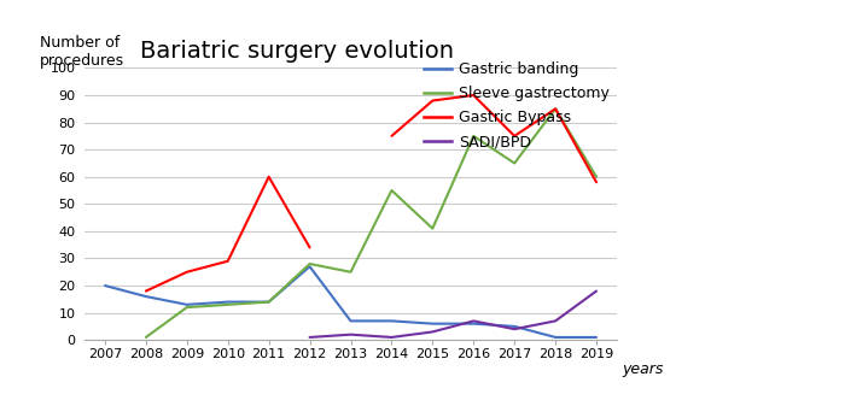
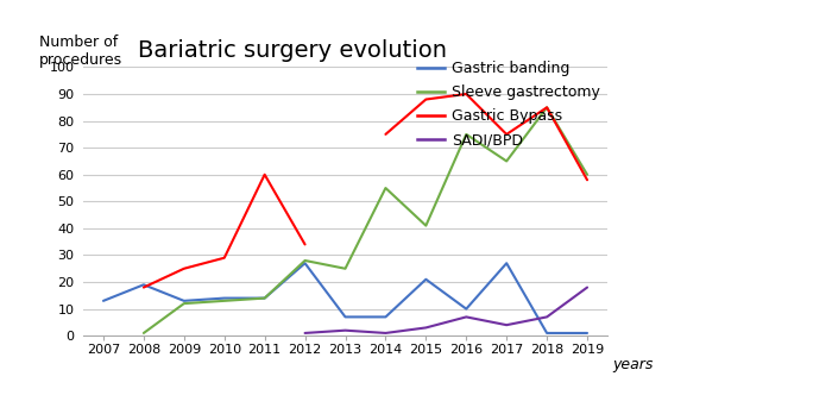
Gastric banding/2007: 20 -> 13
Gastric banding/2008: 16 -> 19
Gastric banding/2015: 6 -> 21
Gastric banding/2016: 6 -> 10
Gastric banding/2017: 5 -> 27
